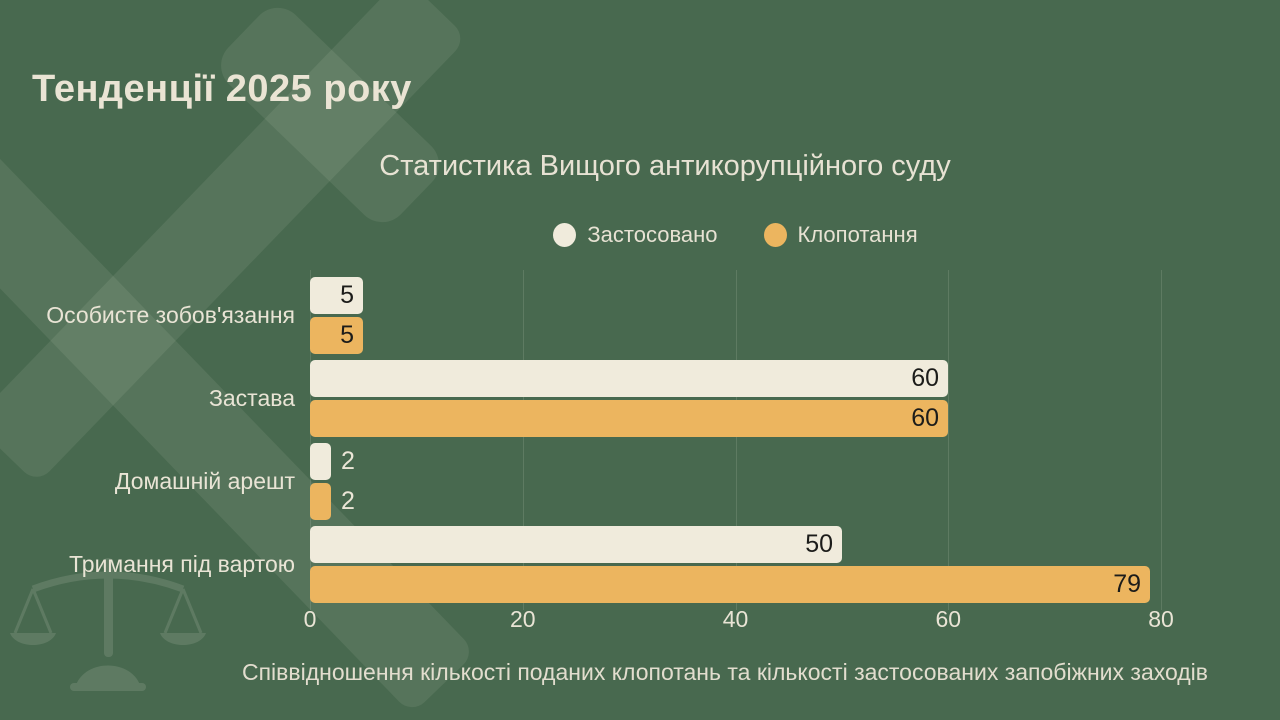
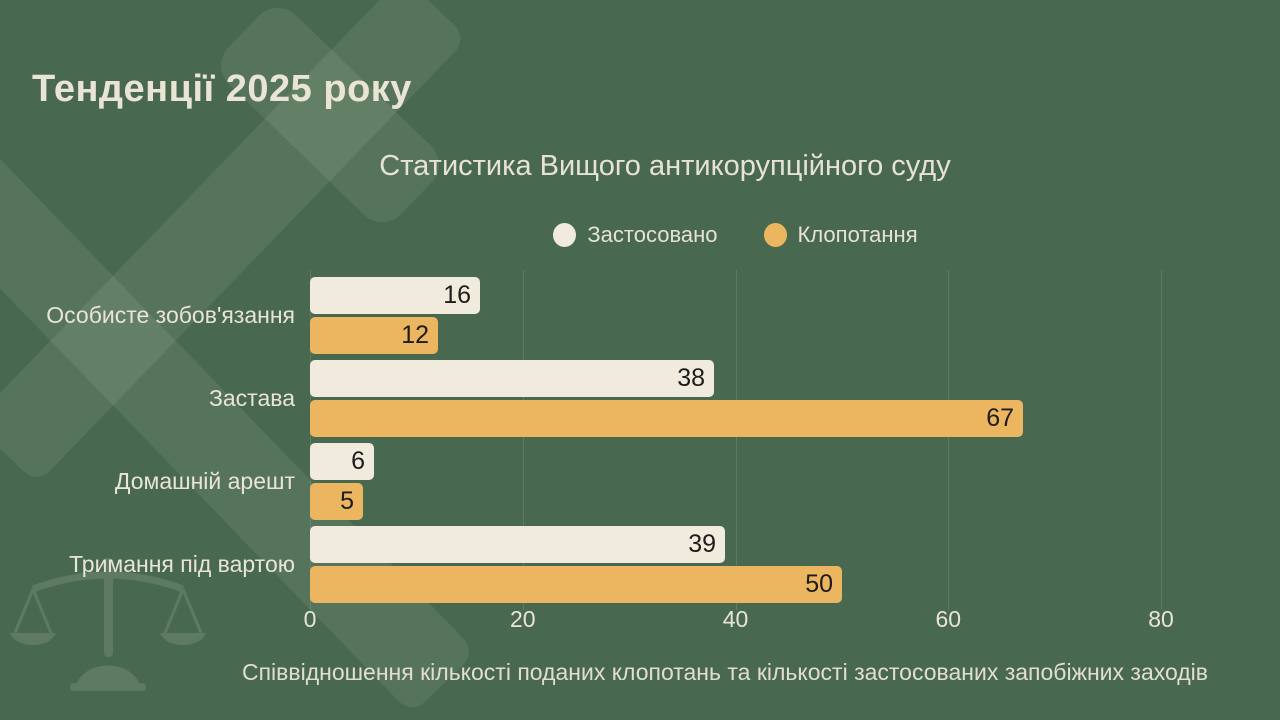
Застосовано/Особисте зобов'язання: 5 -> 16
Клопотання/Особисте зобов'язання: 5 -> 12
Застосовано/Застава: 60 -> 38
Клопотання/Застава: 60 -> 67
Застосовано/Домашній арешт: 2 -> 6
Клопотання/Домашній арешт: 2 -> 5
Застосовано/Тримання під вартою: 50 -> 39
Клопотання/Тримання під вартою: 79 -> 50
